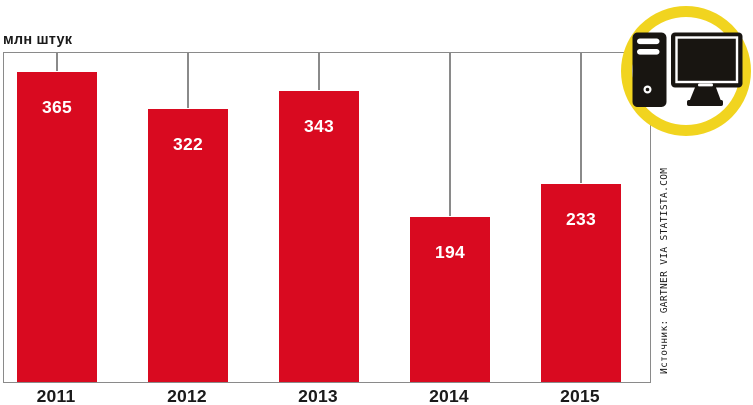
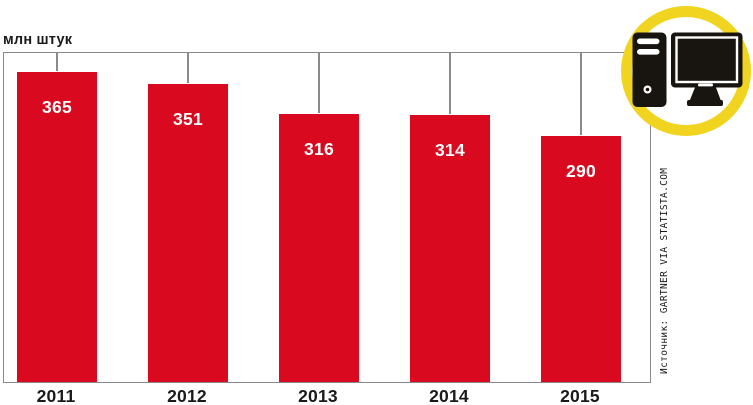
2012: 322 -> 351
2013: 343 -> 316
2014: 194 -> 314
2015: 233 -> 290
